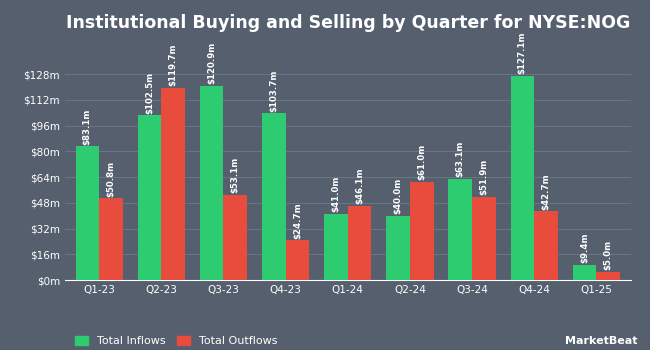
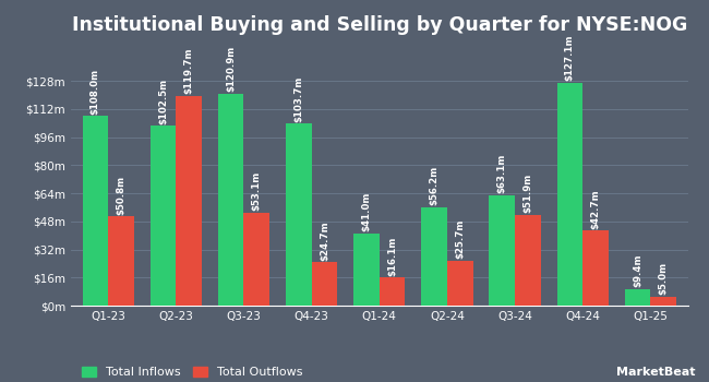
Total Inflows/Q1-23: $83.1m -> $108.0m
Total Outflows/Q1-24: $46.1m -> $16.1m
Total Inflows/Q2-24: $40.0m -> $56.2m
Total Outflows/Q2-24: $61.0m -> $25.7m
